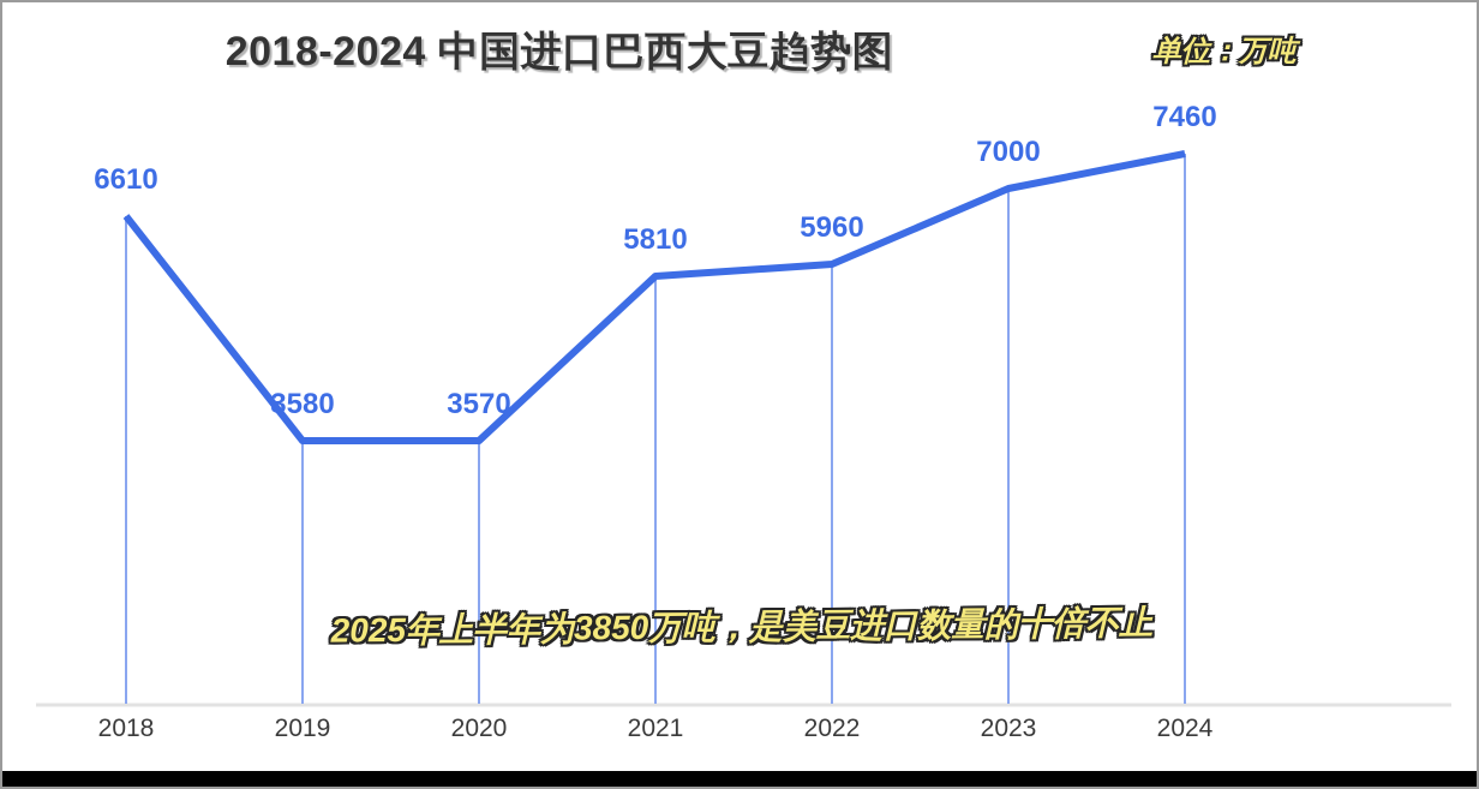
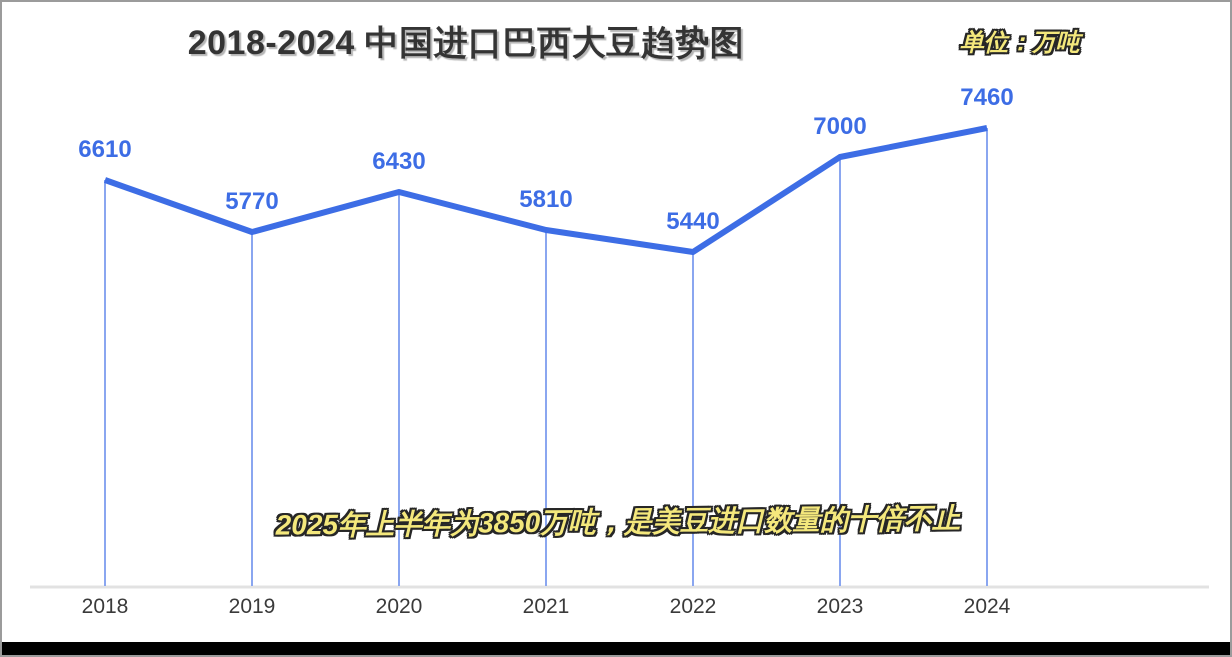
2019: 3580 -> 5770
2020: 3570 -> 6430
2022: 5960 -> 5440
